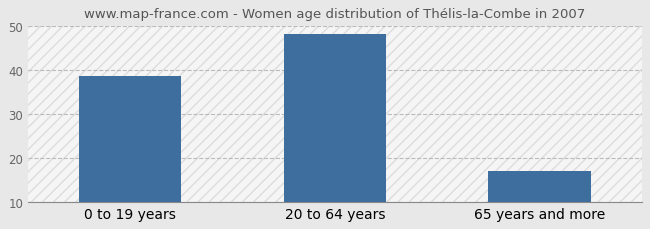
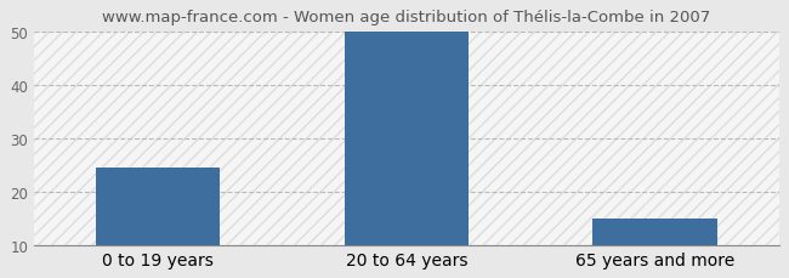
0 to 19 years: 38.5 -> 24.5
20 to 64 years: 48.0 -> 50.0
65 years and more: 17.0 -> 15.0
